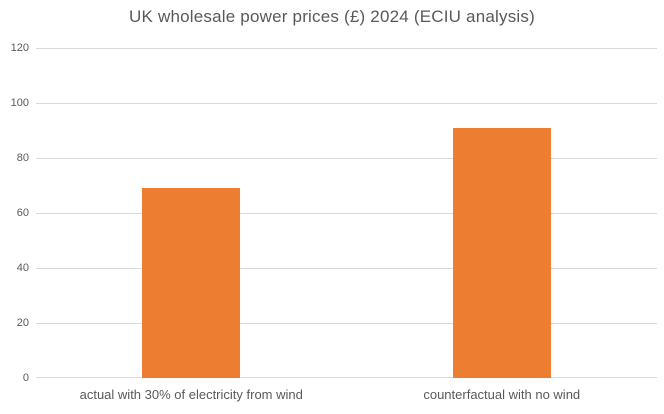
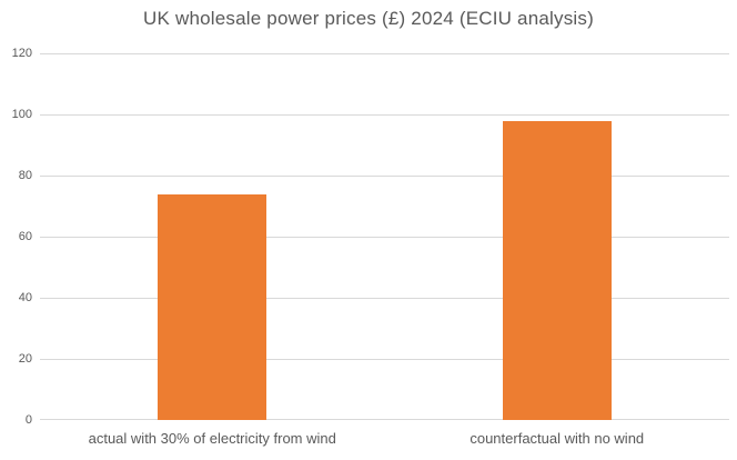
actual with 30% of electricity from wind: 69 -> 74
counterfactual with no wind: 91 -> 98
